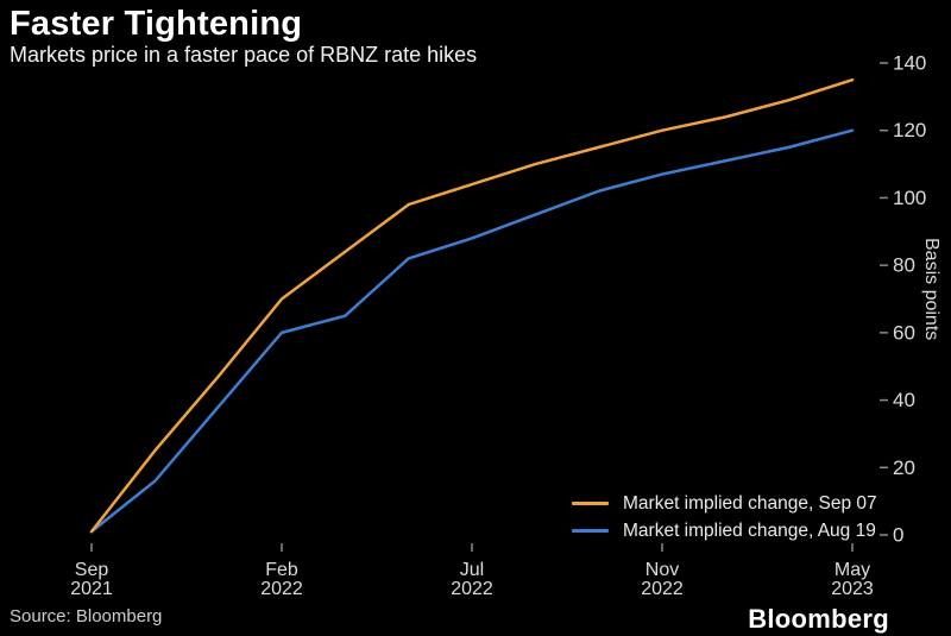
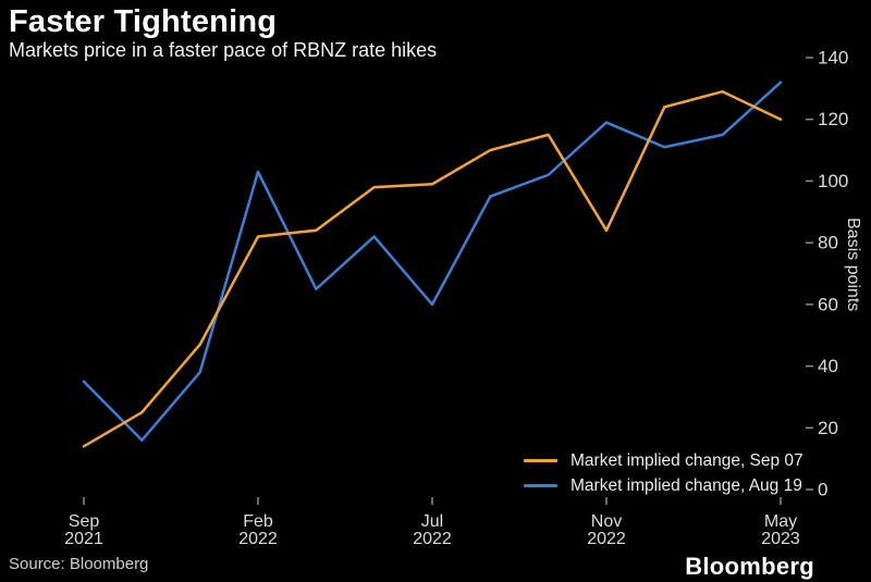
Market implied change, Sep 07/Sep 2021: 1 -> 14
Market implied change, Aug 19/Sep 2021: 1 -> 35
Market implied change, Sep 07/Feb 2022: 70 -> 82
Market implied change, Aug 19/Feb 2022: 60 -> 103
Market implied change, Sep 07/Jul 2022: 104 -> 99
Market implied change, Aug 19/Jul 2022: 88 -> 60
Market implied change, Sep 07/Nov 2022: 120 -> 84
Market implied change, Aug 19/Nov 2022: 107 -> 119
Market implied change, Sep 07/May 2023: 135 -> 120
Market implied change, Aug 19/May 2023: 120 -> 132
